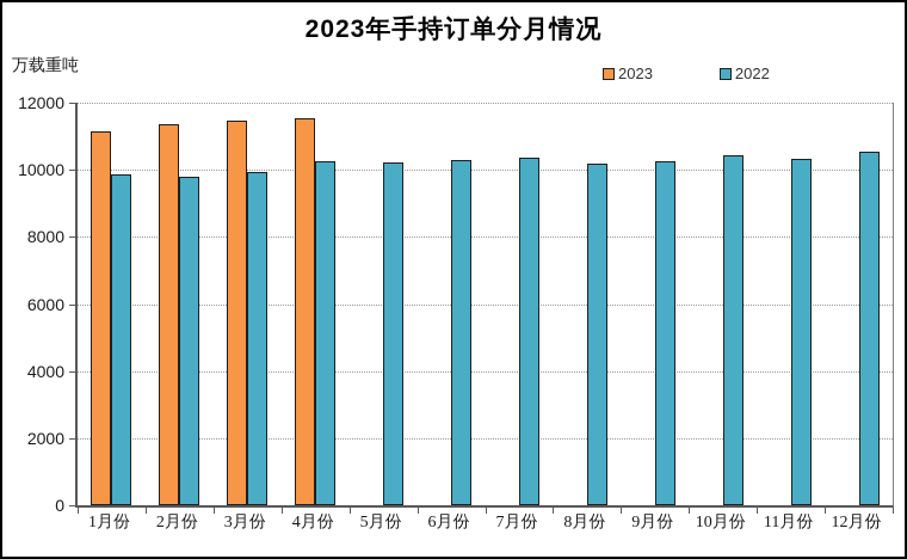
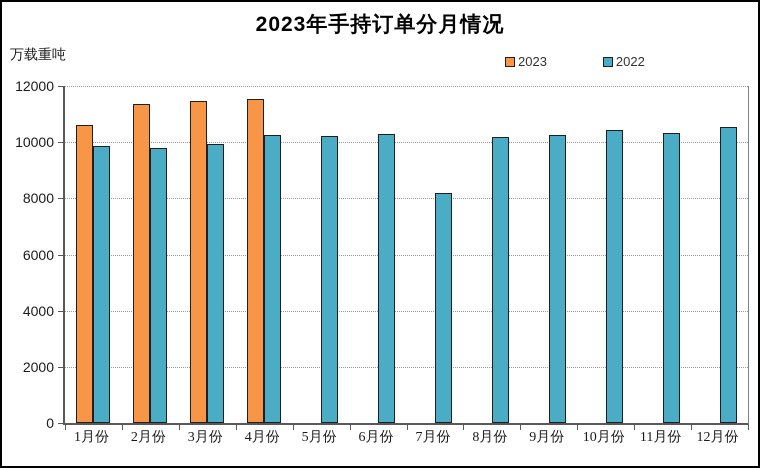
2023/1月份: 11100 -> 10600
2022/7月份: 10400 -> 8200
